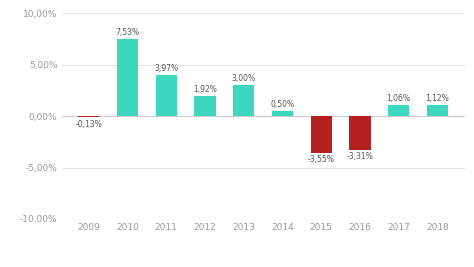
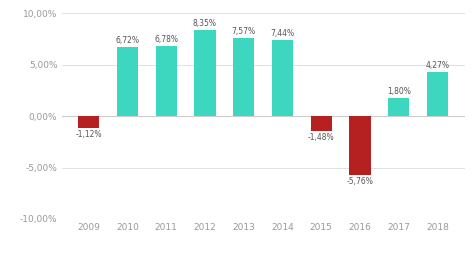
2009: -0,13% -> -1,12%
2010: 7,53% -> 6,72%
2011: 3,97% -> 6,78%
2012: 1,92% -> 8,35%
2013: 3,00% -> 7,57%
2014: 0,50% -> 7,44%
2015: -3,55% -> -1,48%
2016: -3,31% -> -5,76%
2017: 1,06% -> 1,80%
2018: 1,12% -> 4,27%
